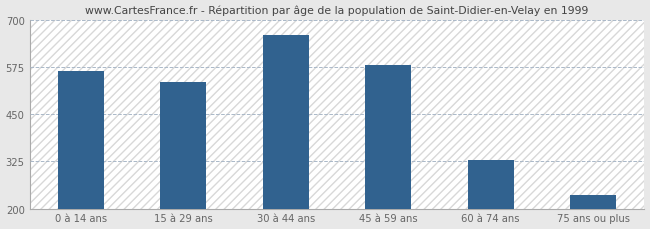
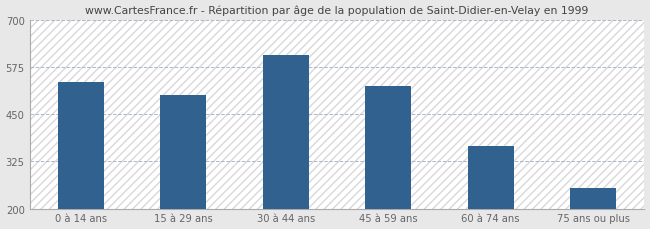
0 à 14 ans: 565 -> 535
15 à 29 ans: 535 -> 500
30 à 44 ans: 660 -> 608
45 à 59 ans: 580 -> 525
60 à 74 ans: 330 -> 365
75 ans ou plus: 235 -> 255
